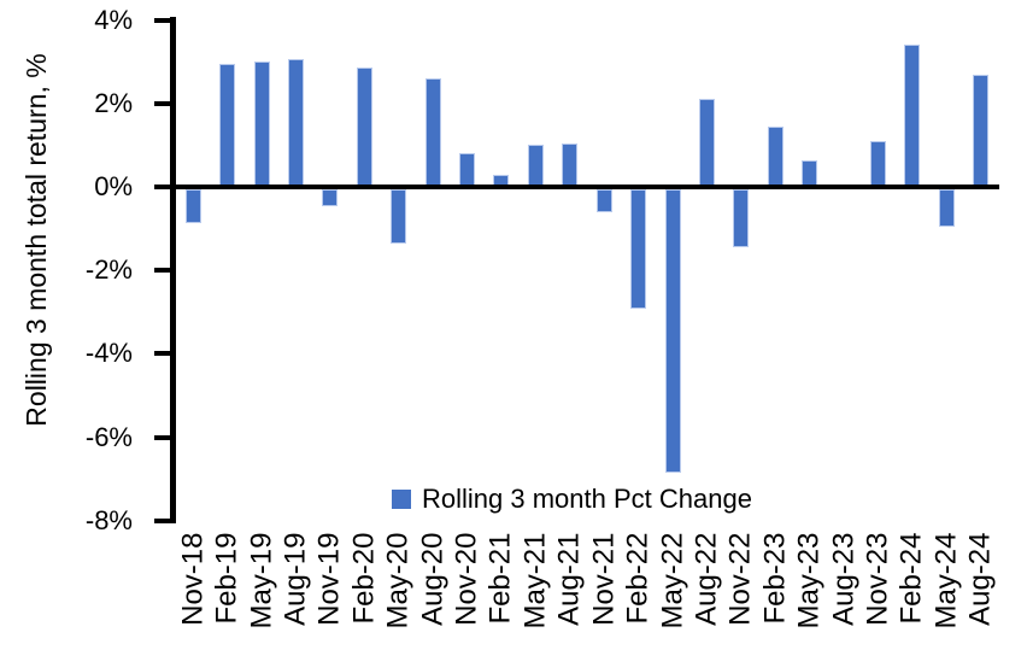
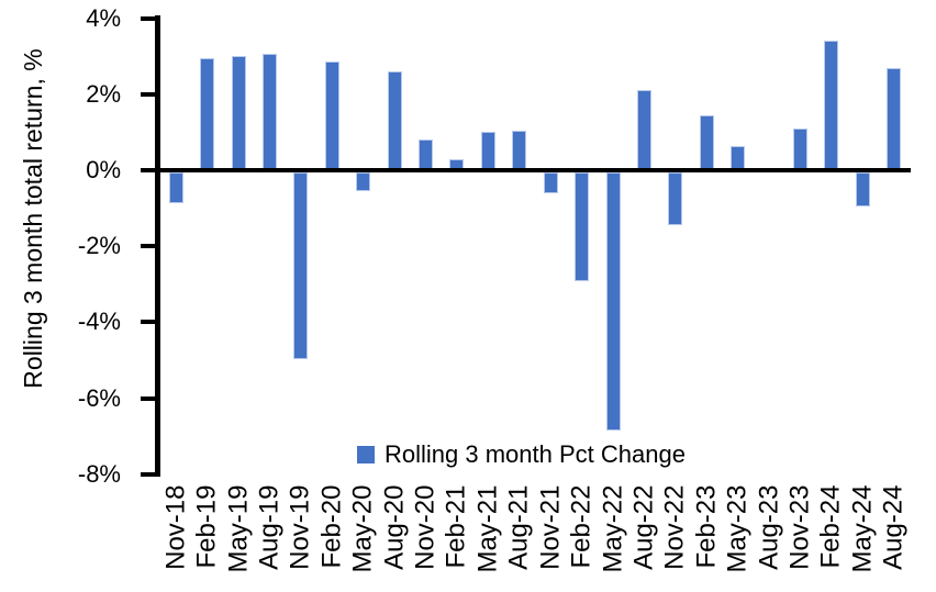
Nov-19: -0.4% -> -4.9%
May-20: -1.3% -> -0.5%
